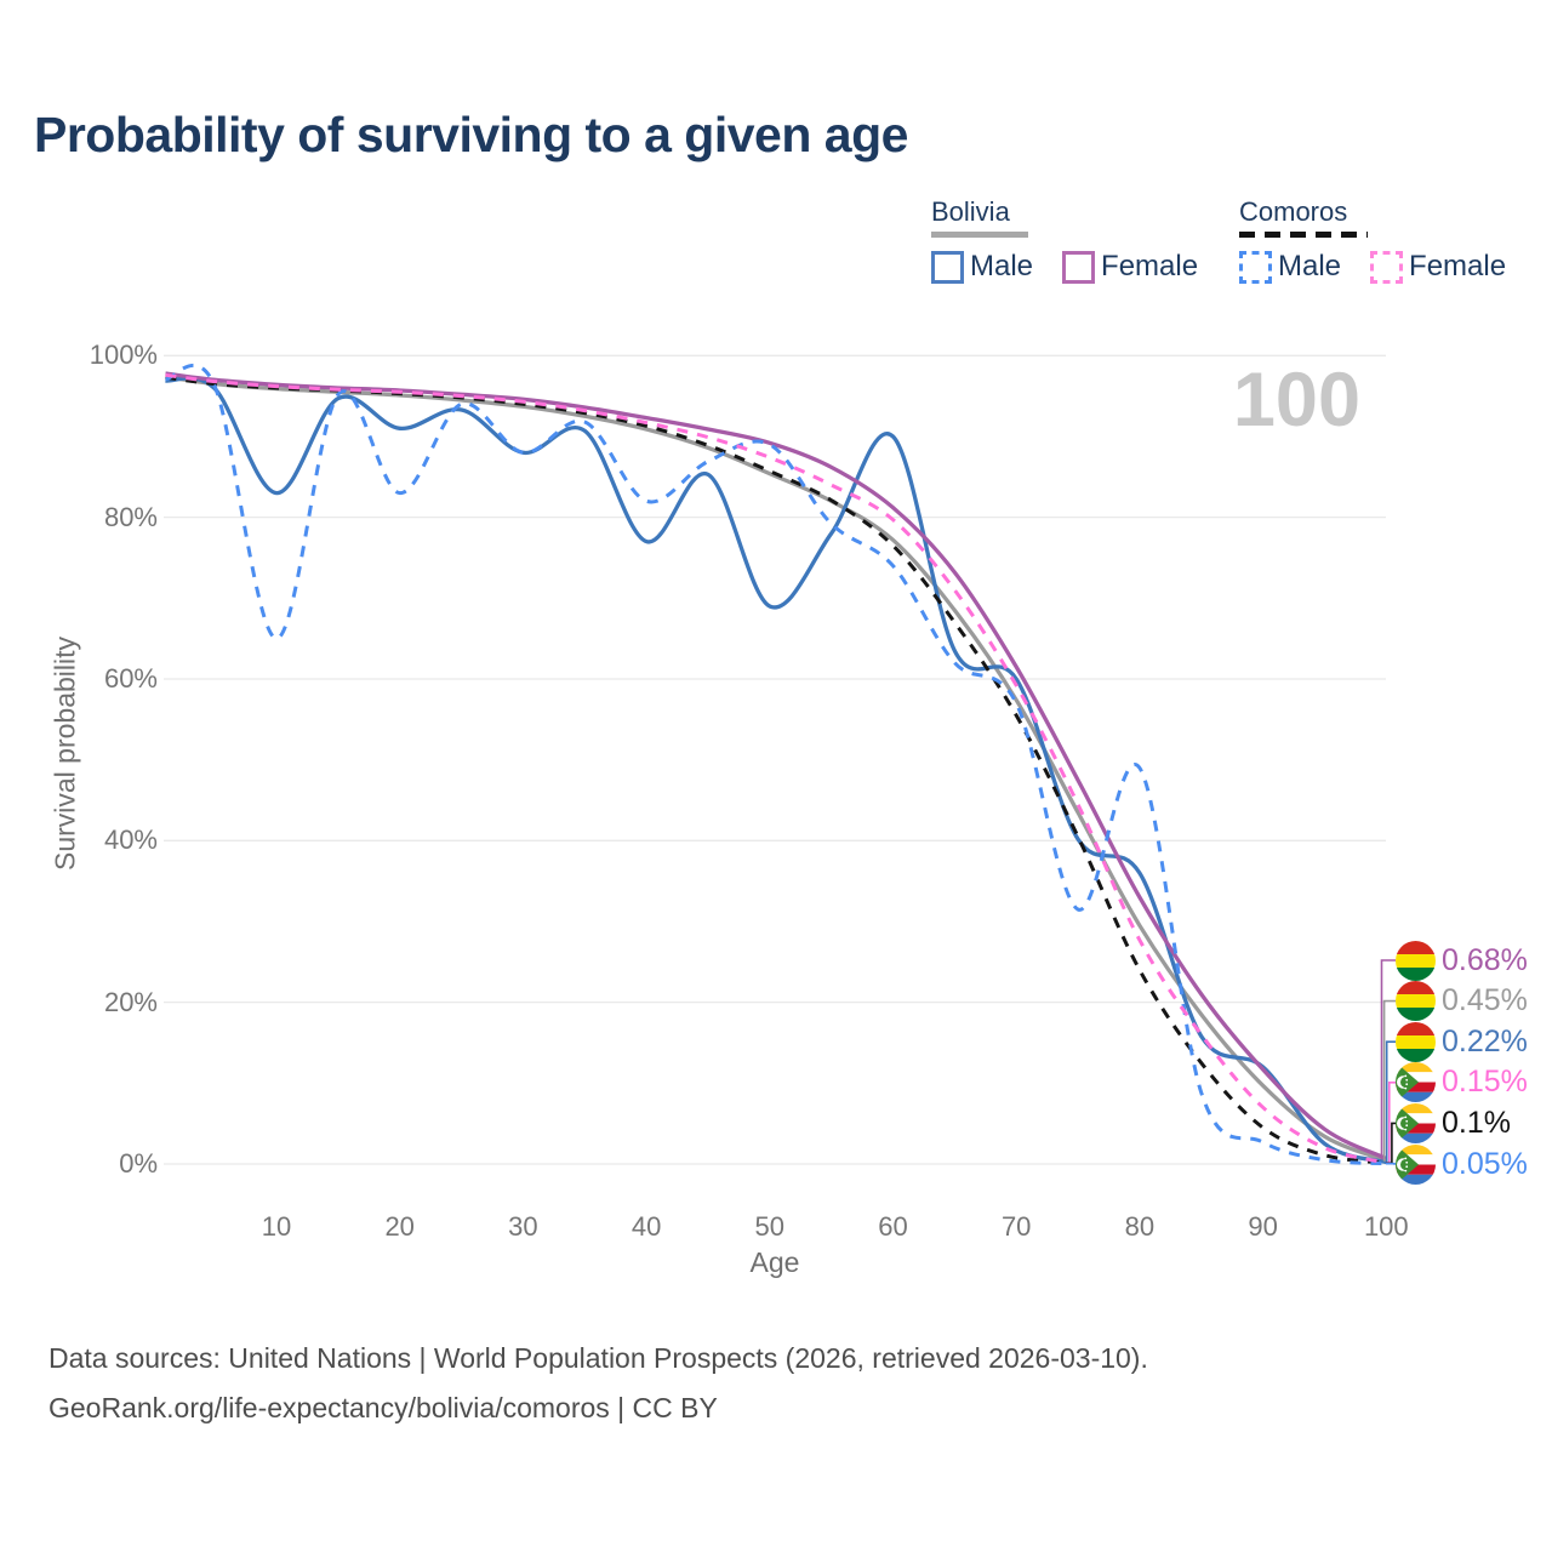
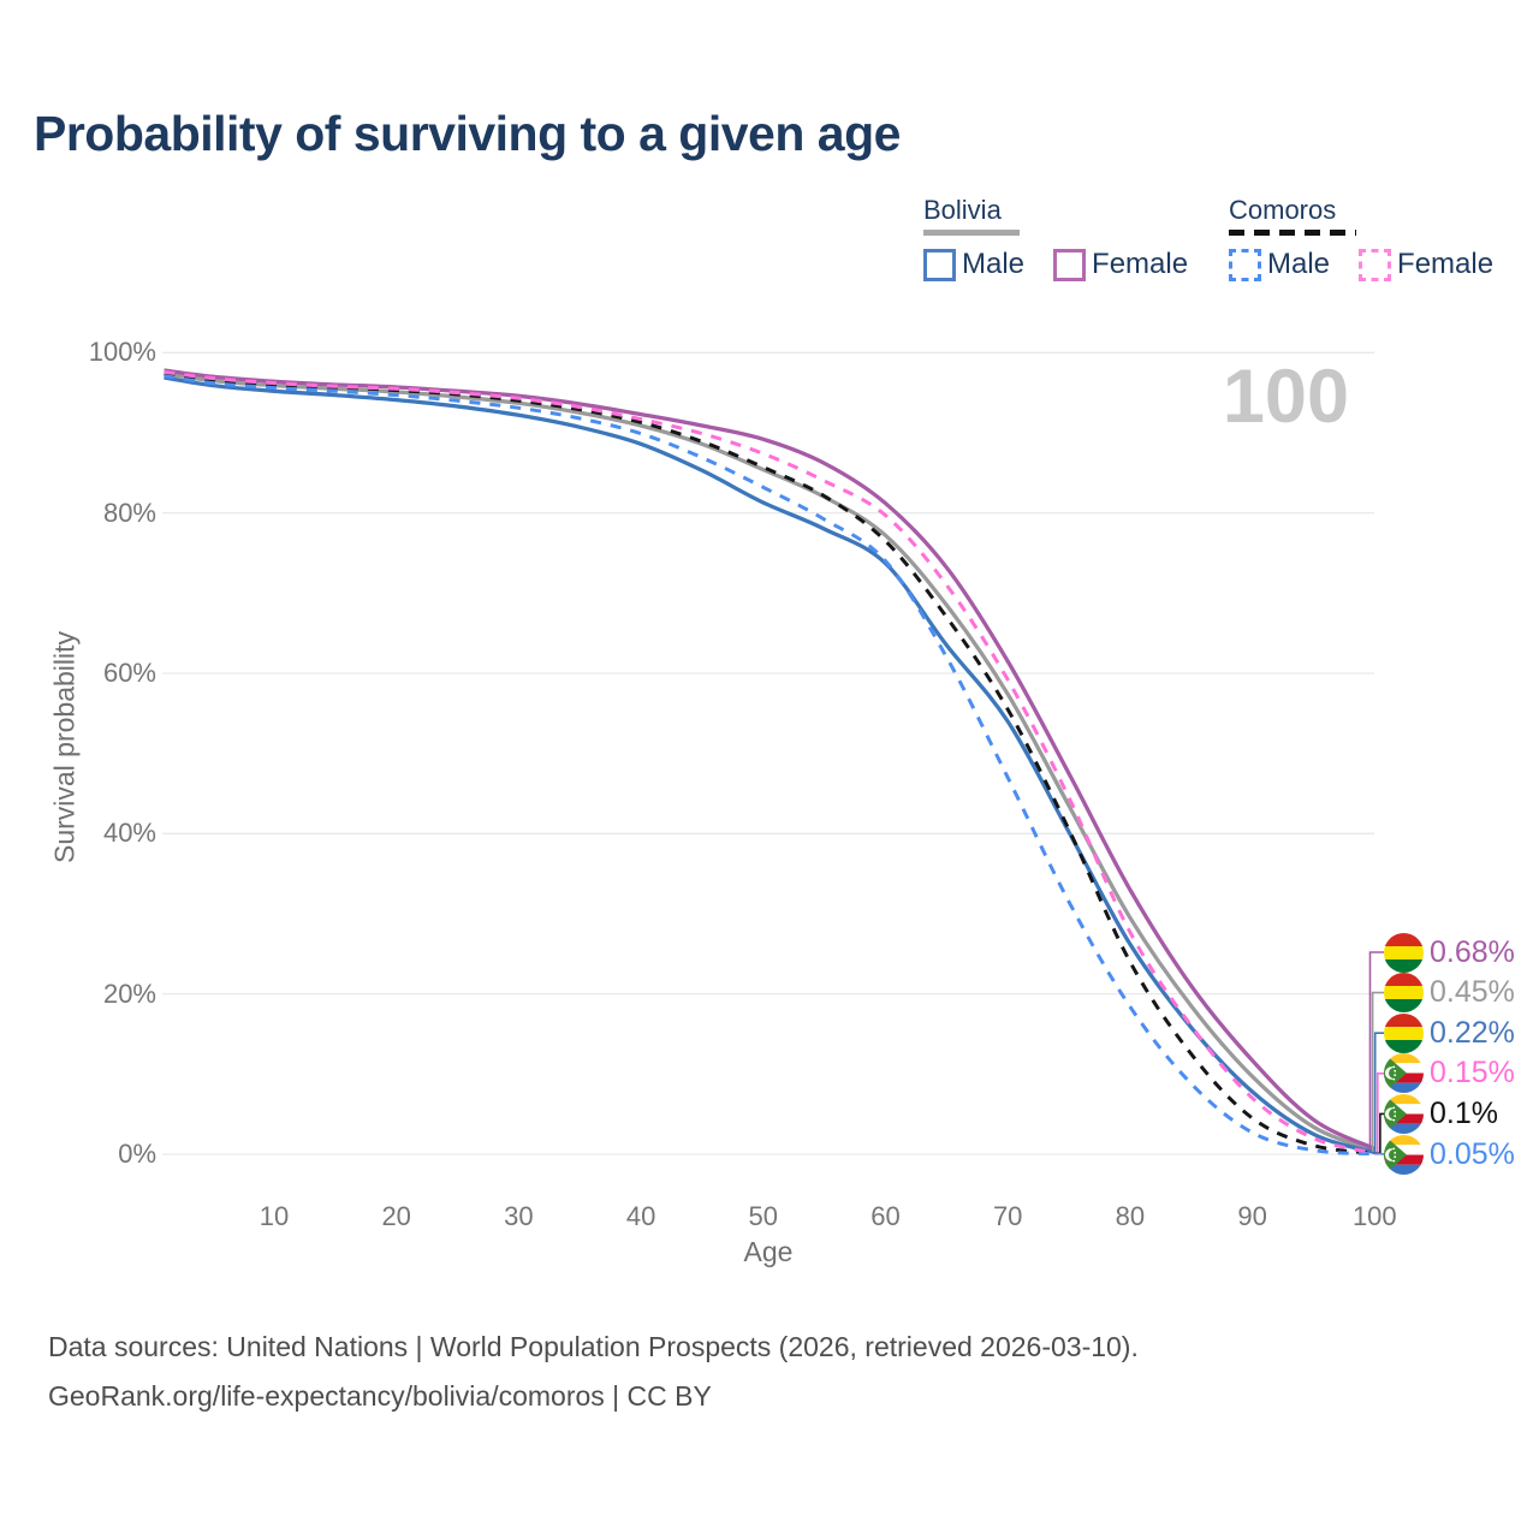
Bolivia Male/10: 83% -> 95%
Comoros Male/10: 65% -> 96%
Bolivia Male/20: 91% -> 94%
Comoros Male/20: 83% -> 95%
Bolivia Male/30: 88% -> 92%
Comoros Male/30: 88% -> 93%
Bolivia Male/40: 77% -> 89%
Comoros Male/40: 82% -> 90%
Bolivia Male/50: 69% -> 81%
Comoros Male/50: 89% -> 83%
Bolivia Male/60: 90% -> 74%
Bolivia Male/70: 60% -> 54%
Comoros Male/70: 57% -> 47%
Bolivia Male/80: 36% -> 26%
Comoros Male/80: 49% -> 18%
Bolivia Male/90: 12% -> 8%
